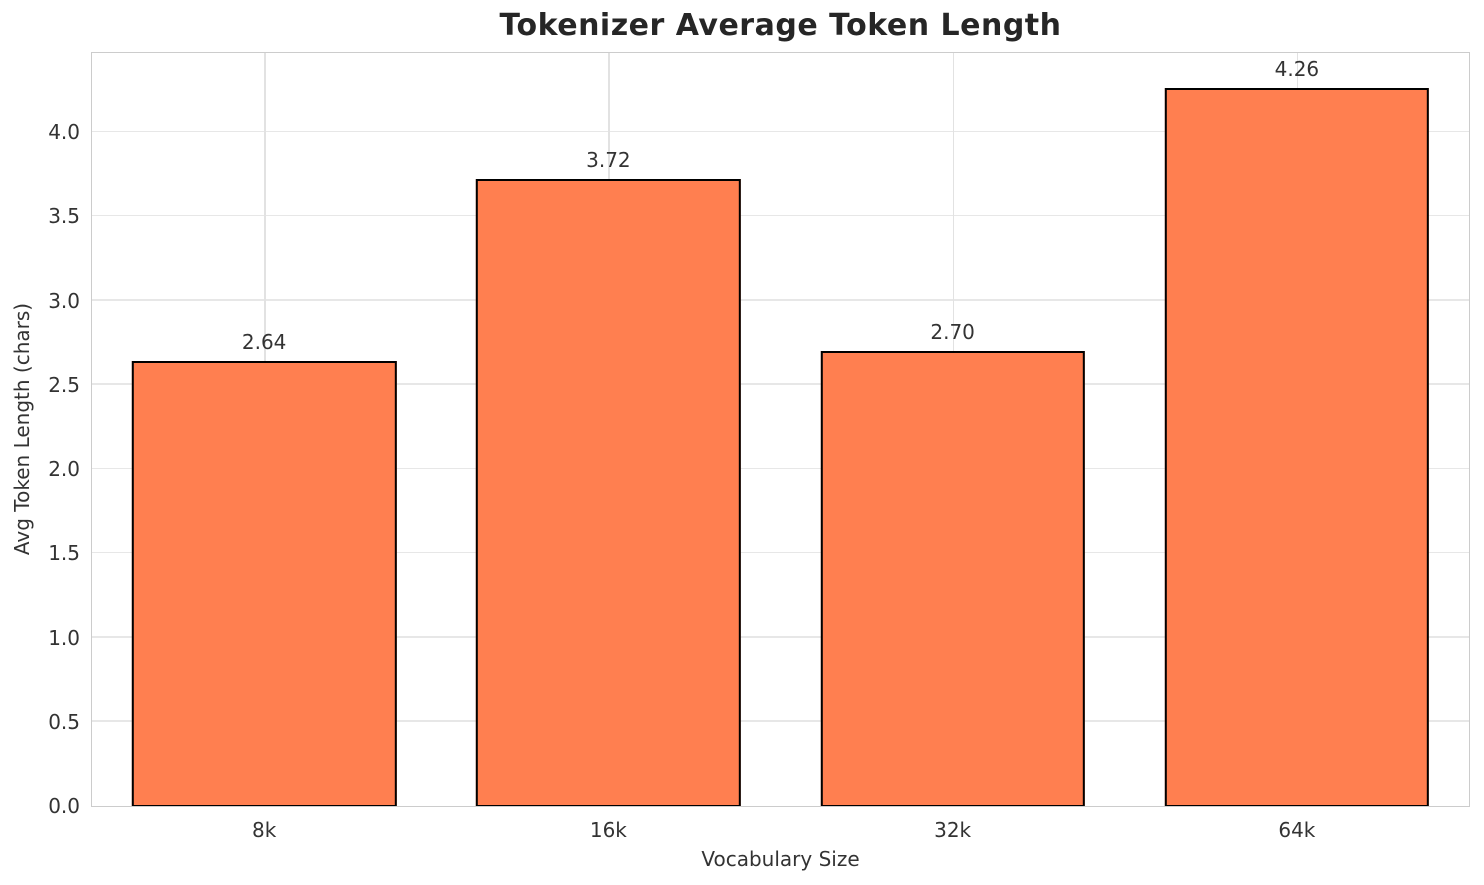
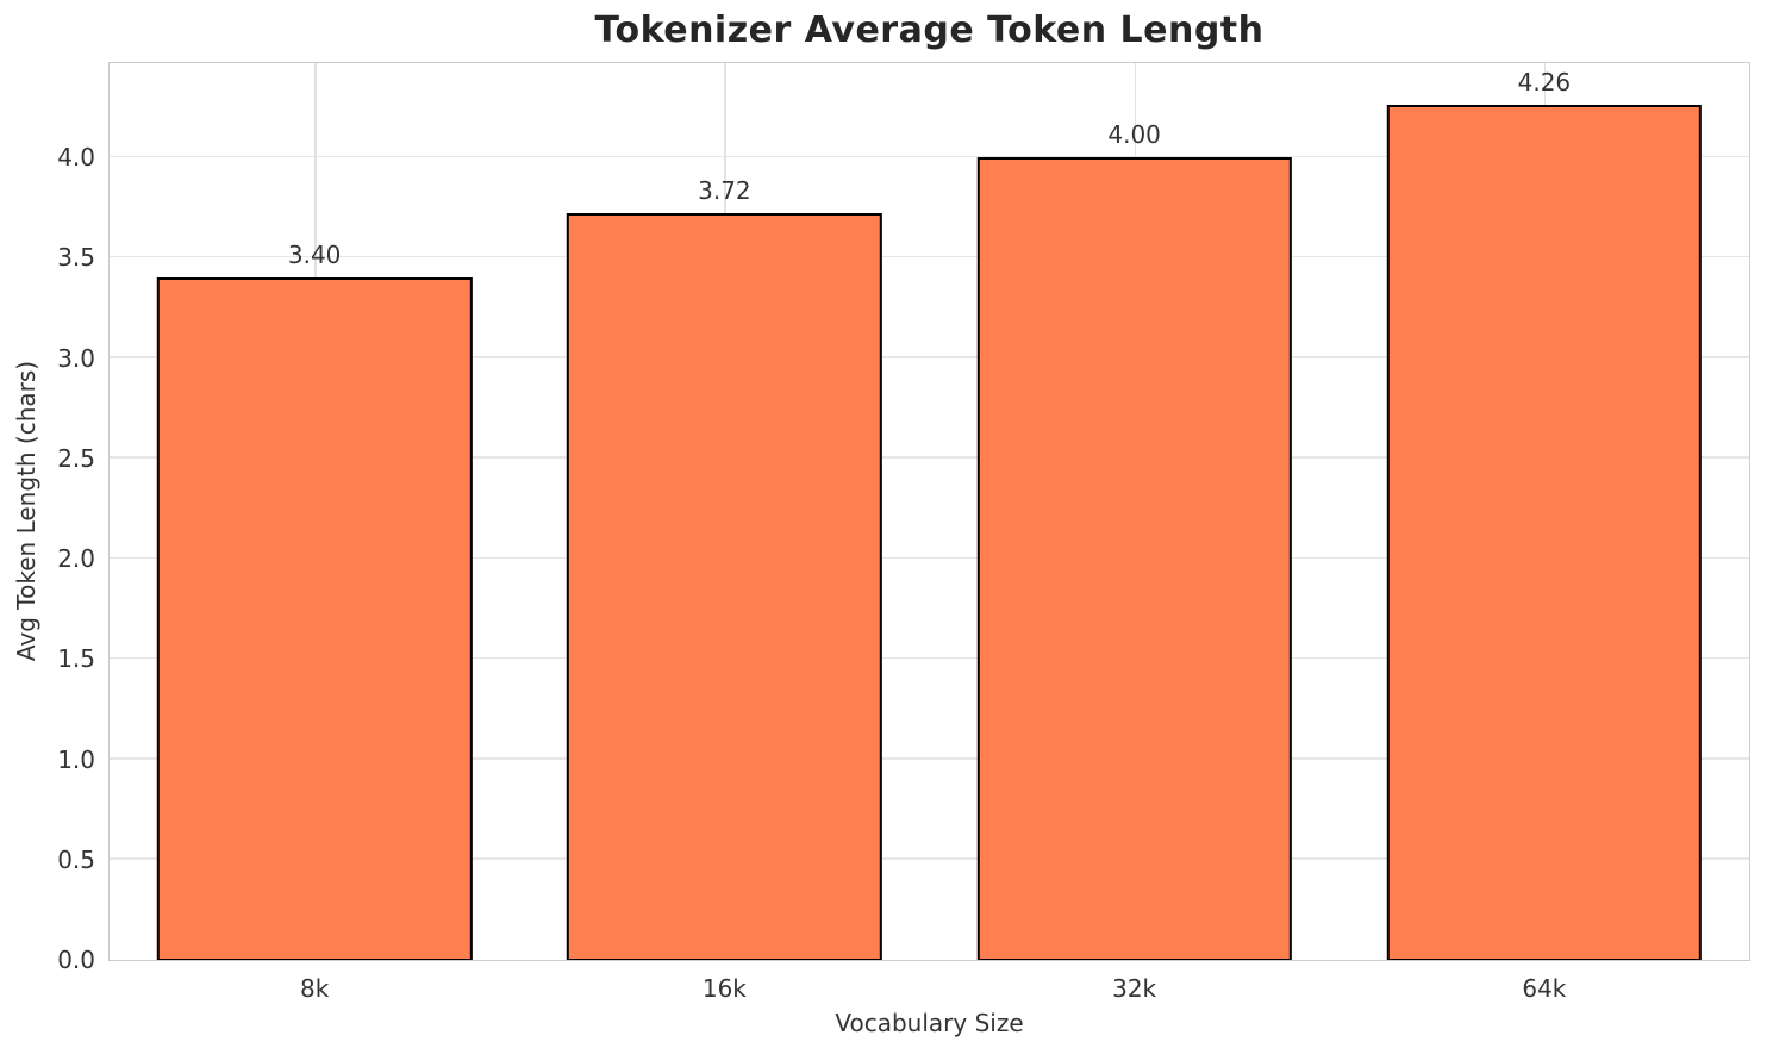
8k: 2.64 -> 3.40
32k: 2.70 -> 4.00
